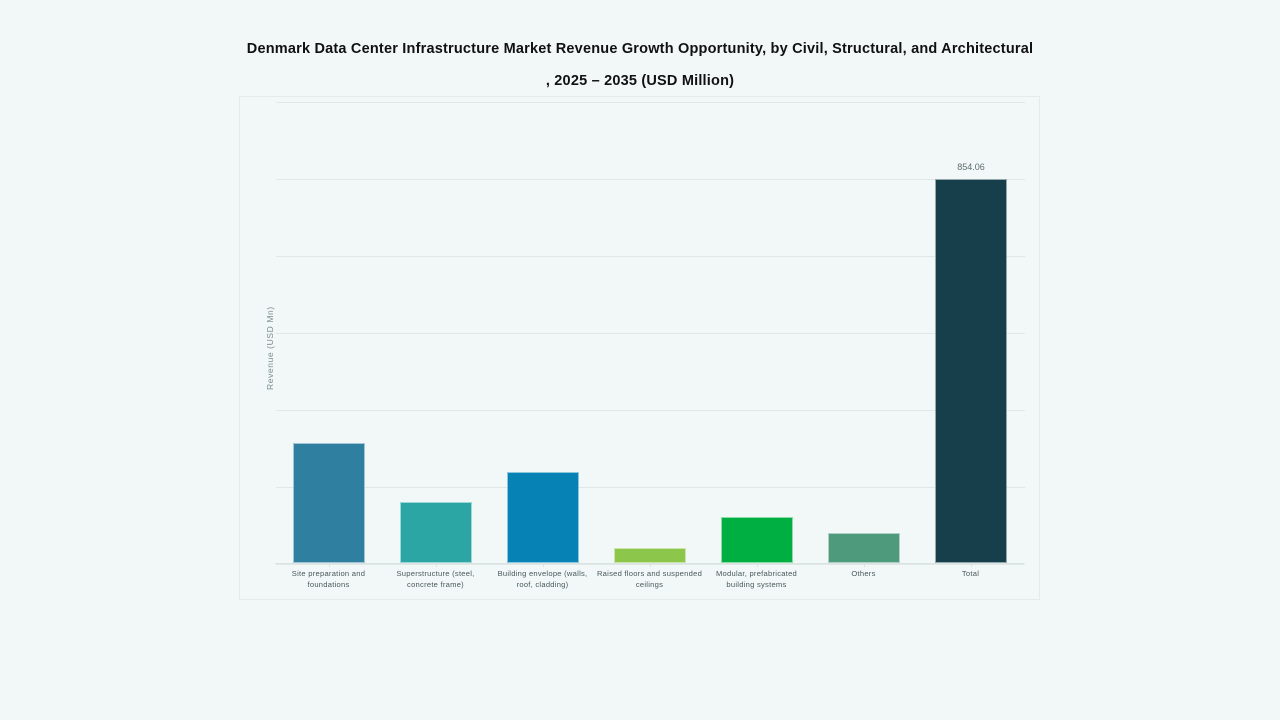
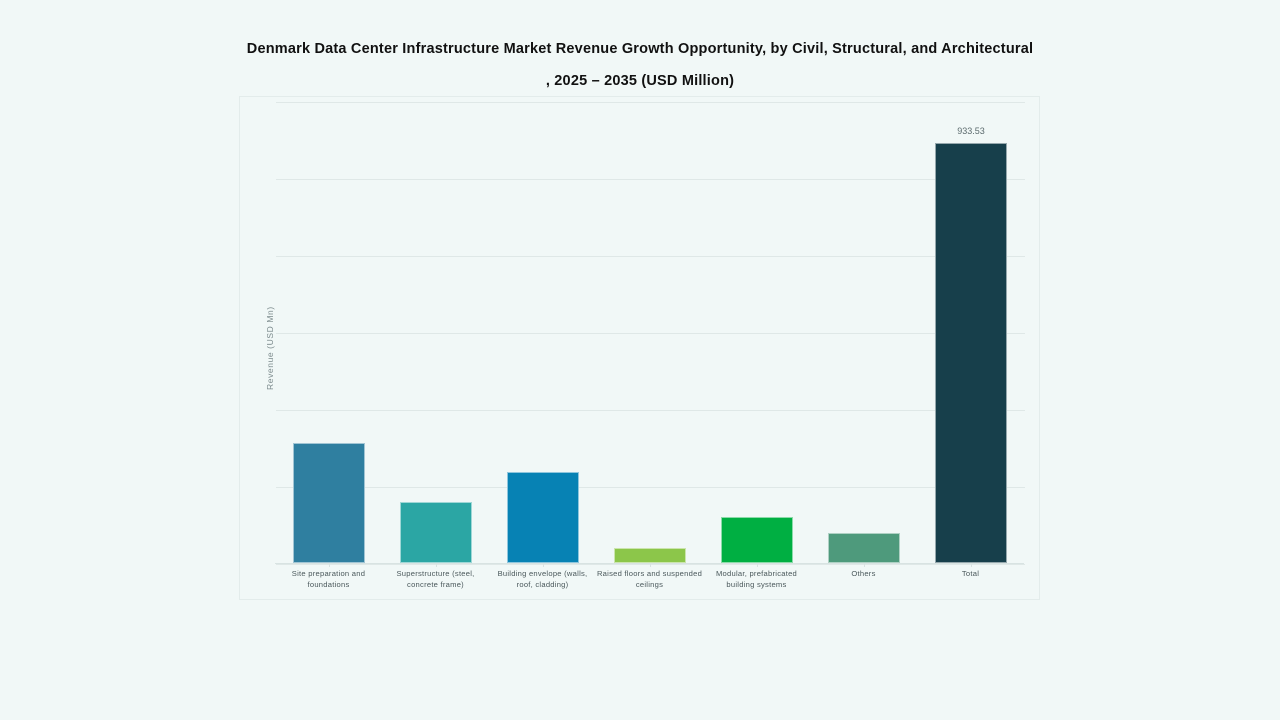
Total: 854.06 -> 933.53
